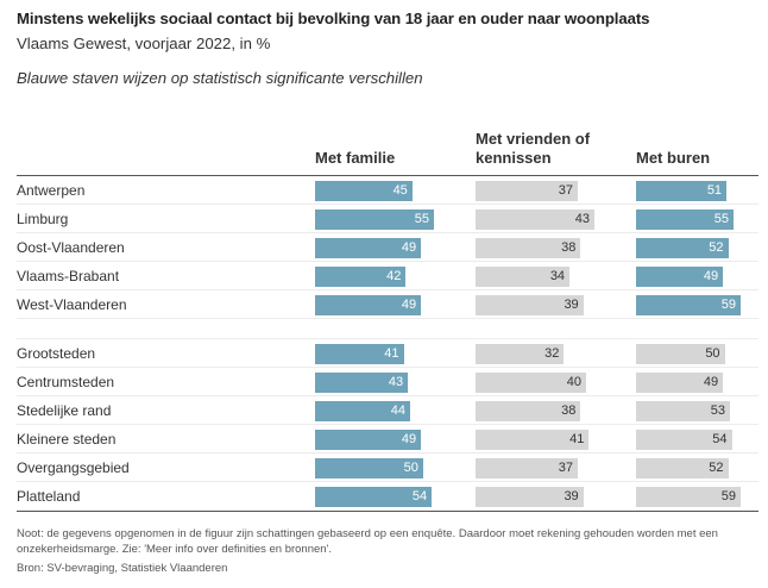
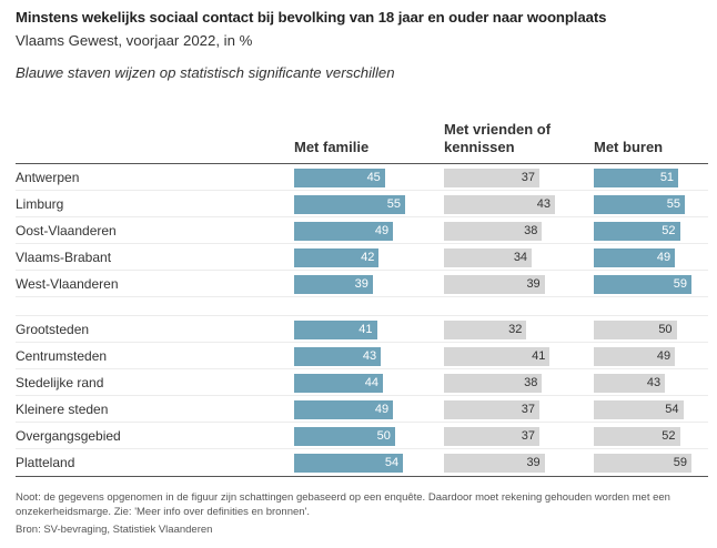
Met familie/West-Vlaanderen: 49 -> 39
Met vrienden of kennissen/Centrumsteden: 40 -> 41
Met buren/Stedelijke rand: 53 -> 43
Met vrienden of kennissen/Kleinere steden: 41 -> 37
